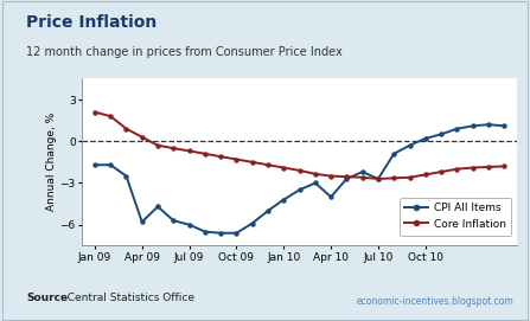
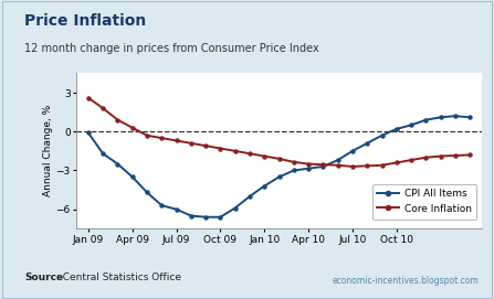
CPI All Items/Jan 09: -1.7 -> -0.1
Core Inflation/Jan 09: 2.1 -> 2.6
CPI All Items/Apr 09: -5.8 -> -3.5
CPI All Items/Apr 10: -4.0 -> -2.9
CPI All Items/Jul 10: -2.7 -> -1.5
